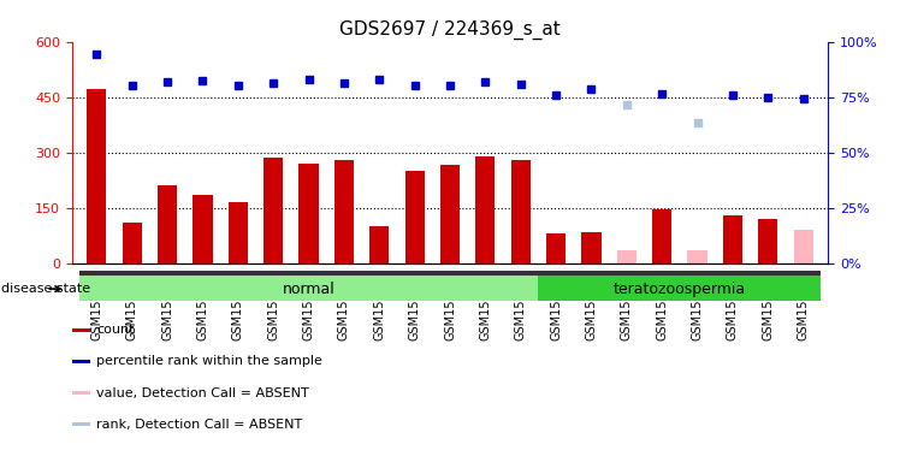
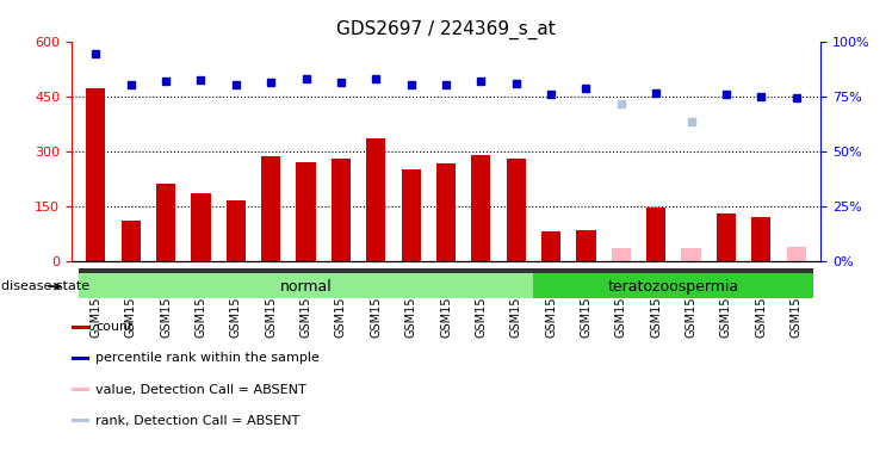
GSM158471: 100 -> 335
GSM158483: 90 -> 40
